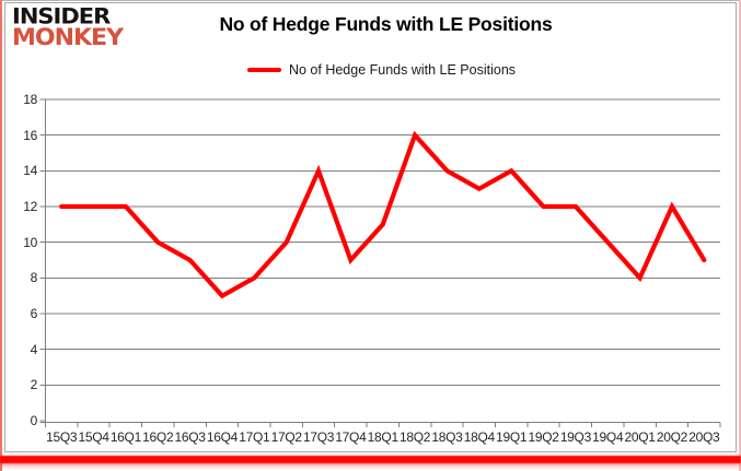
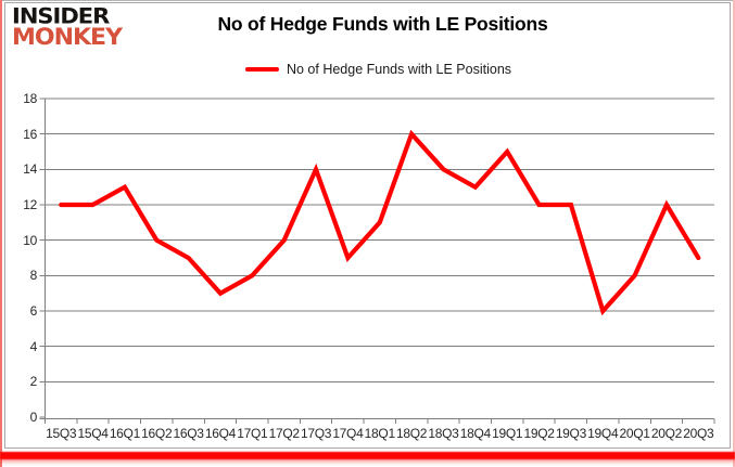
16Q1: 12 -> 13
19Q1: 14 -> 15
19Q4: 10 -> 6
